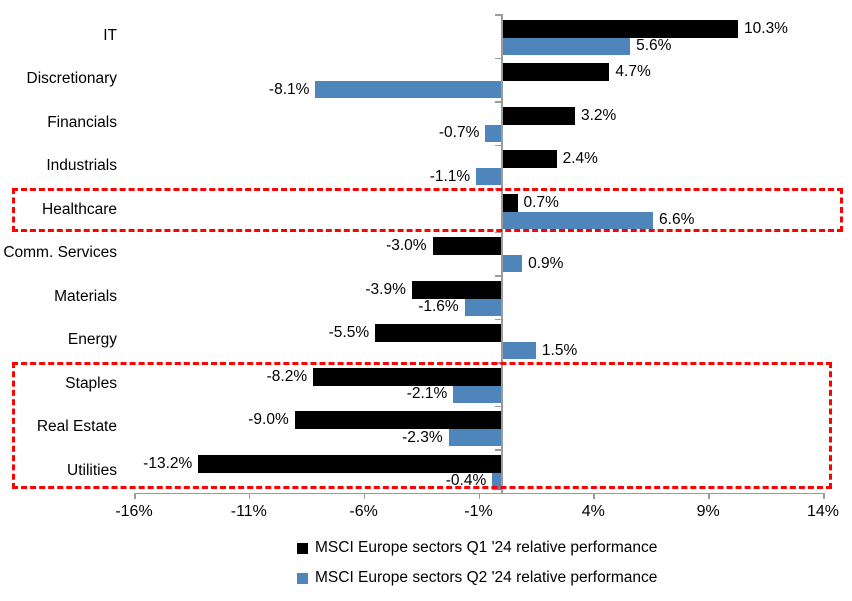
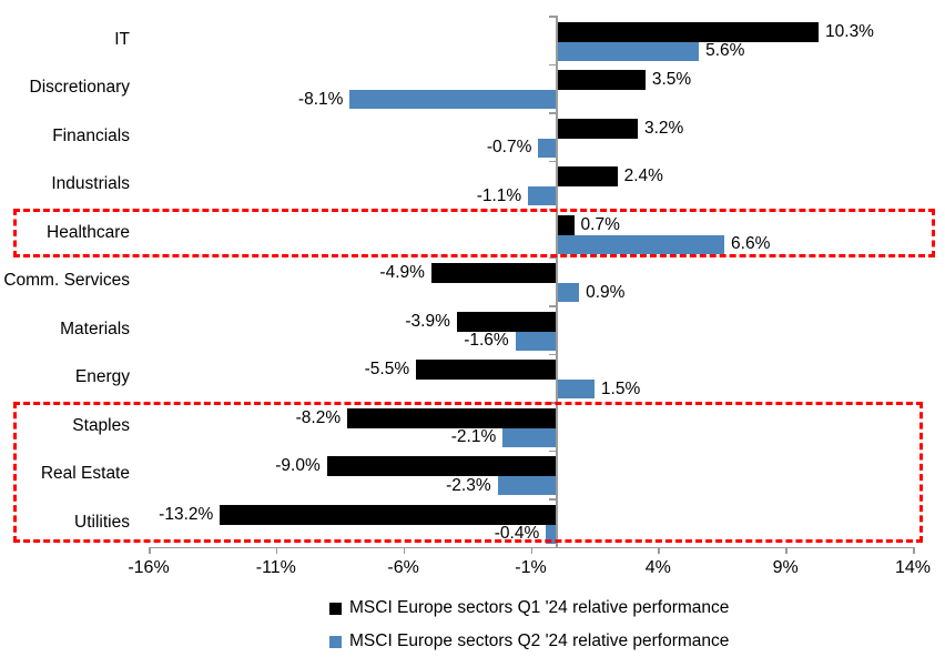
MSCI Europe sectors Q1 '24 relative performance/Discretionary: 4.7% -> 3.5%
MSCI Europe sectors Q1 '24 relative performance/Comm. Services: -3.0% -> -4.9%
